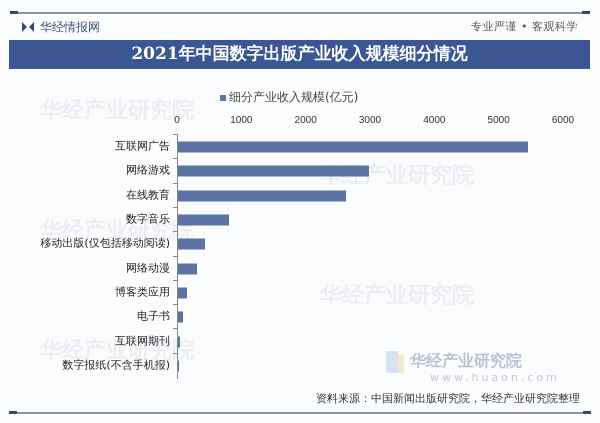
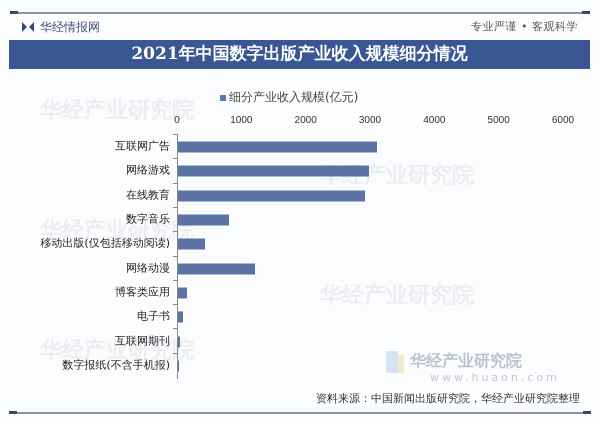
互联网广告: 5400 -> 3100
在线教育: 2600 -> 2900
网络动漫: 300 -> 1200
